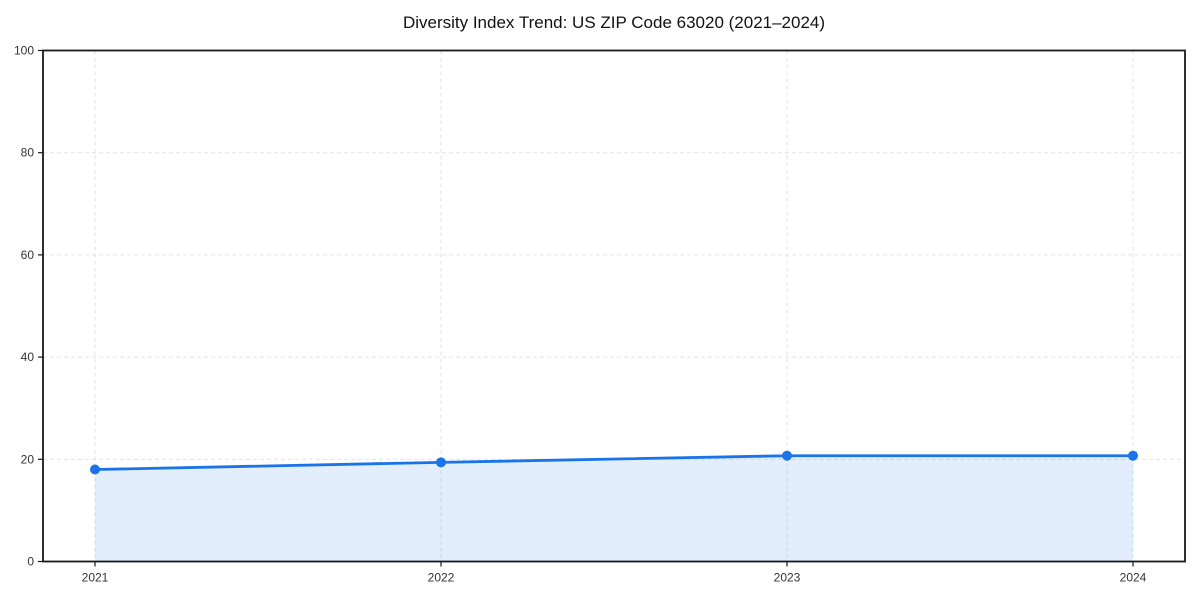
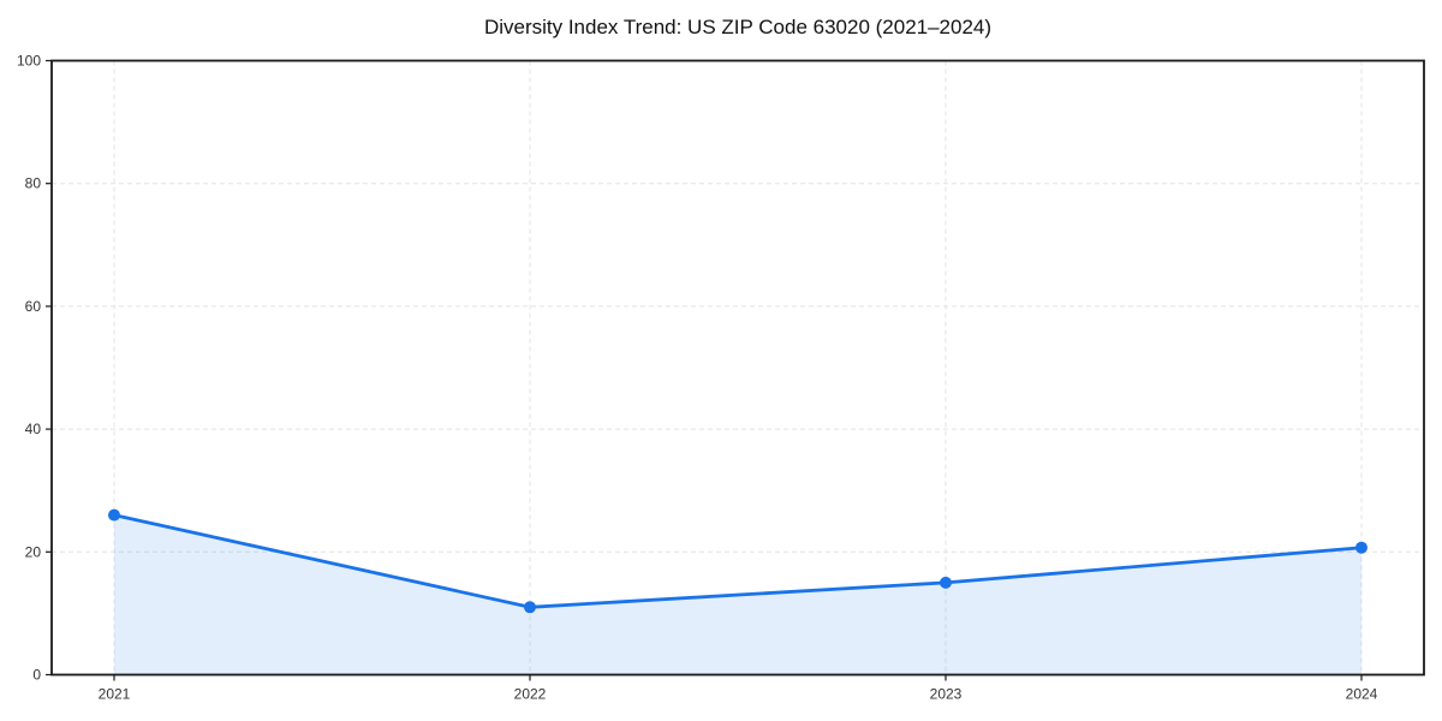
2021: 18 -> 26
2022: 19 -> 11
2023: 21 -> 15
